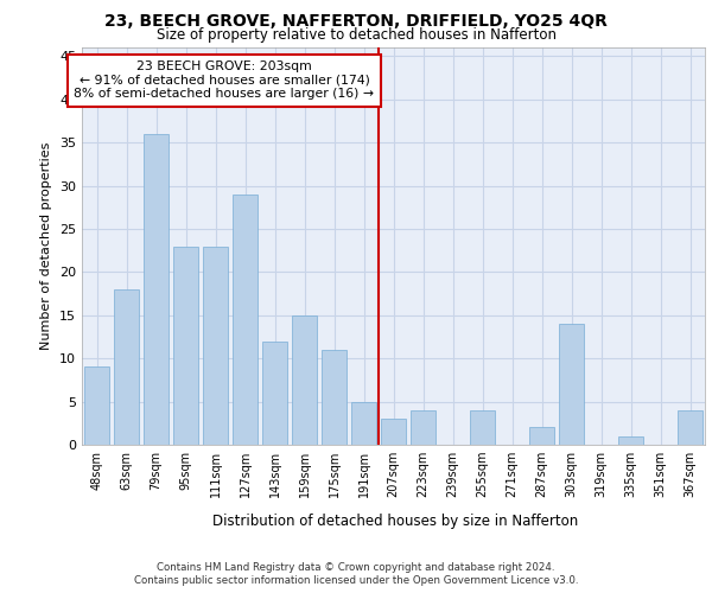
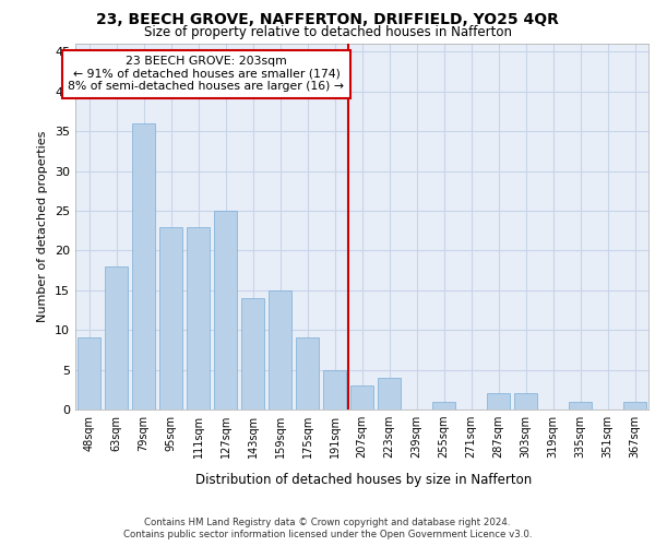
127sqm: 29 -> 25
143sqm: 12 -> 14
175sqm: 11 -> 9
255sqm: 4 -> 1
303sqm: 14 -> 2
367sqm: 4 -> 1
